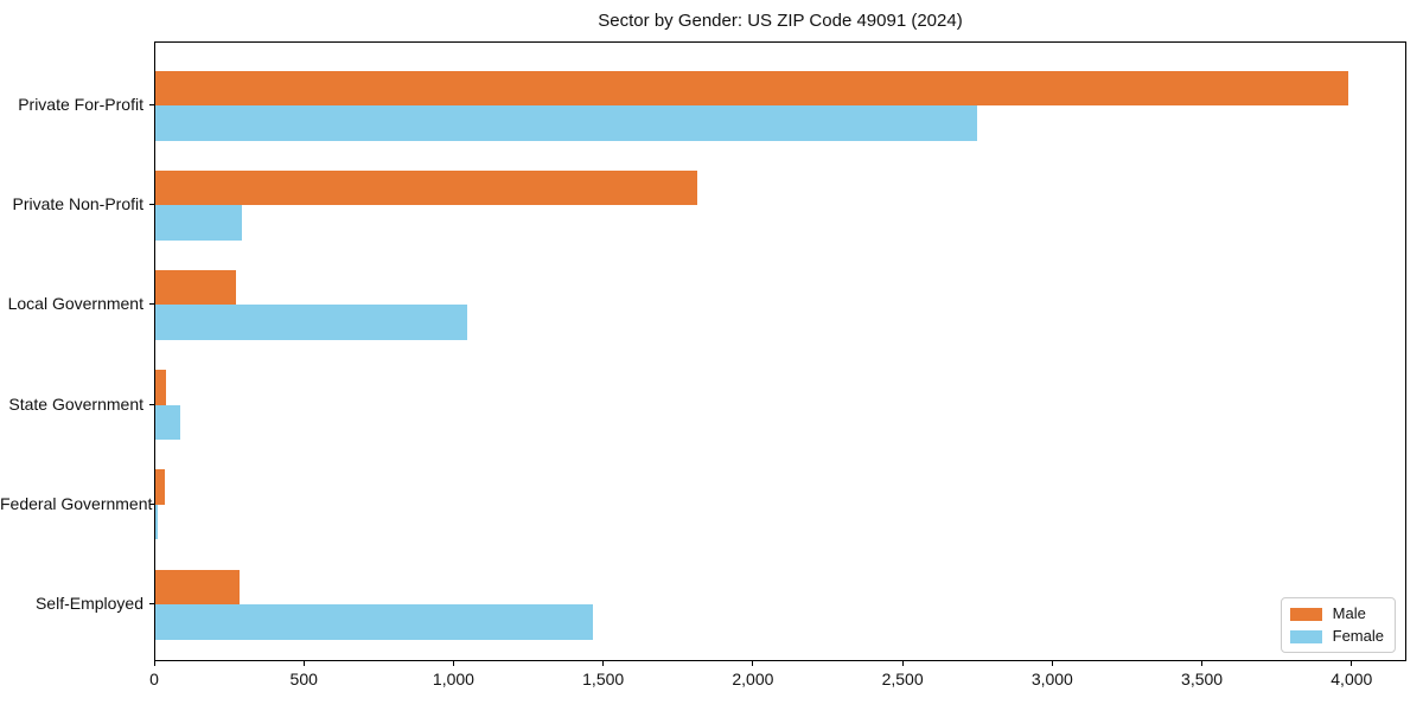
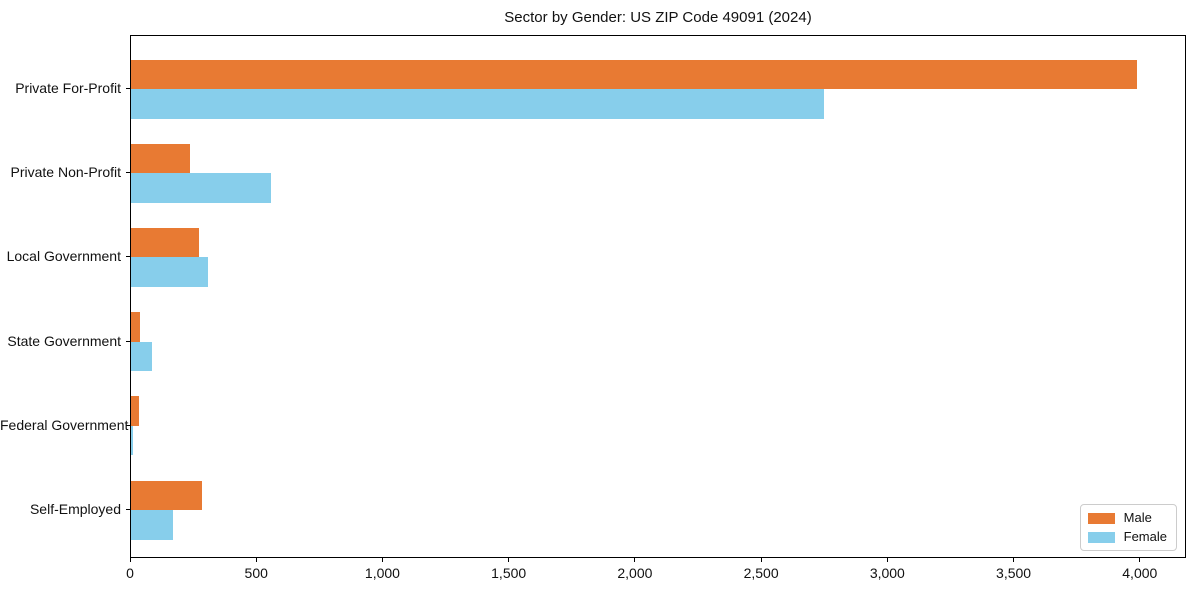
Male/Private Non-Profit: 1810 -> 230
Female/Private Non-Profit: 290 -> 550
Female/Local Government: 1040 -> 300
Female/Self-Employed: 1460 -> 170
